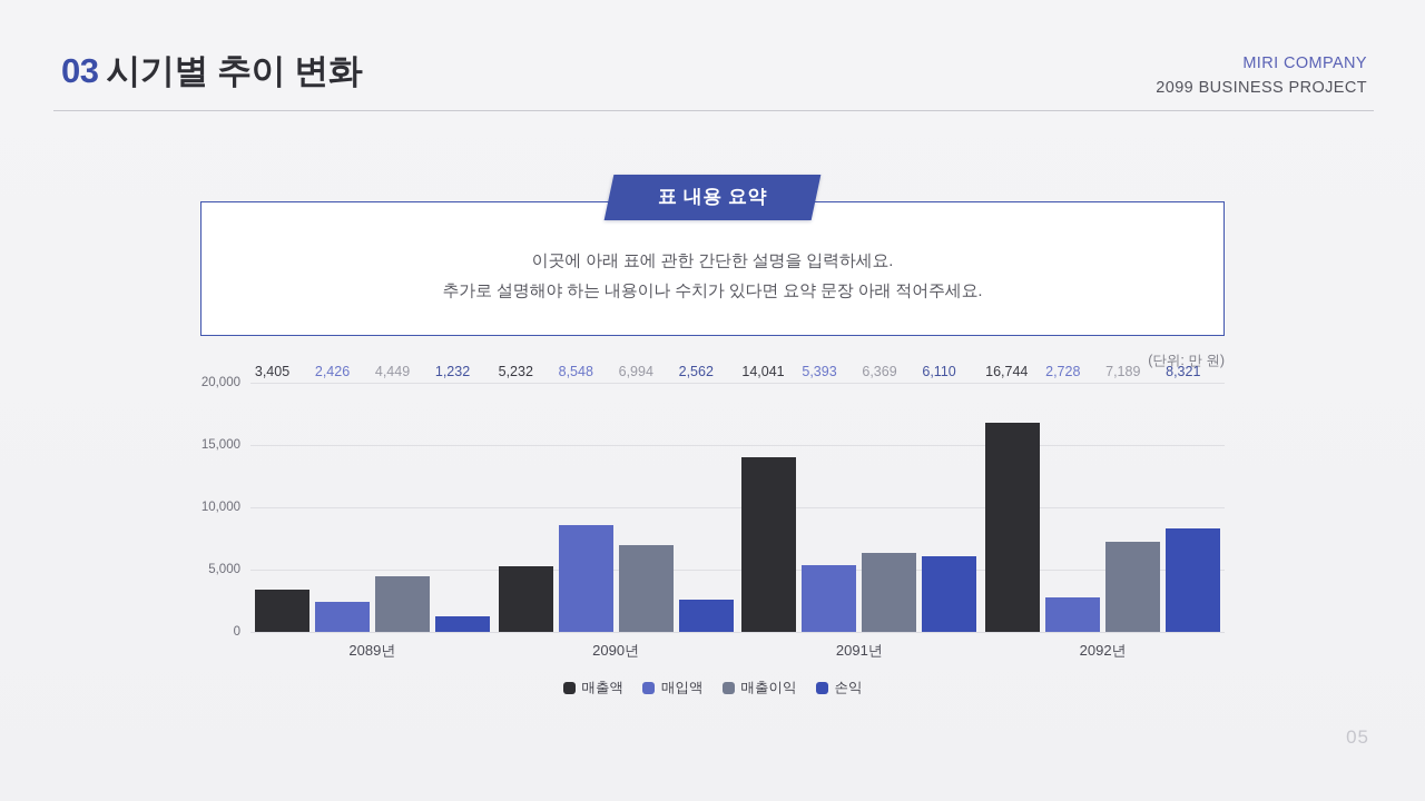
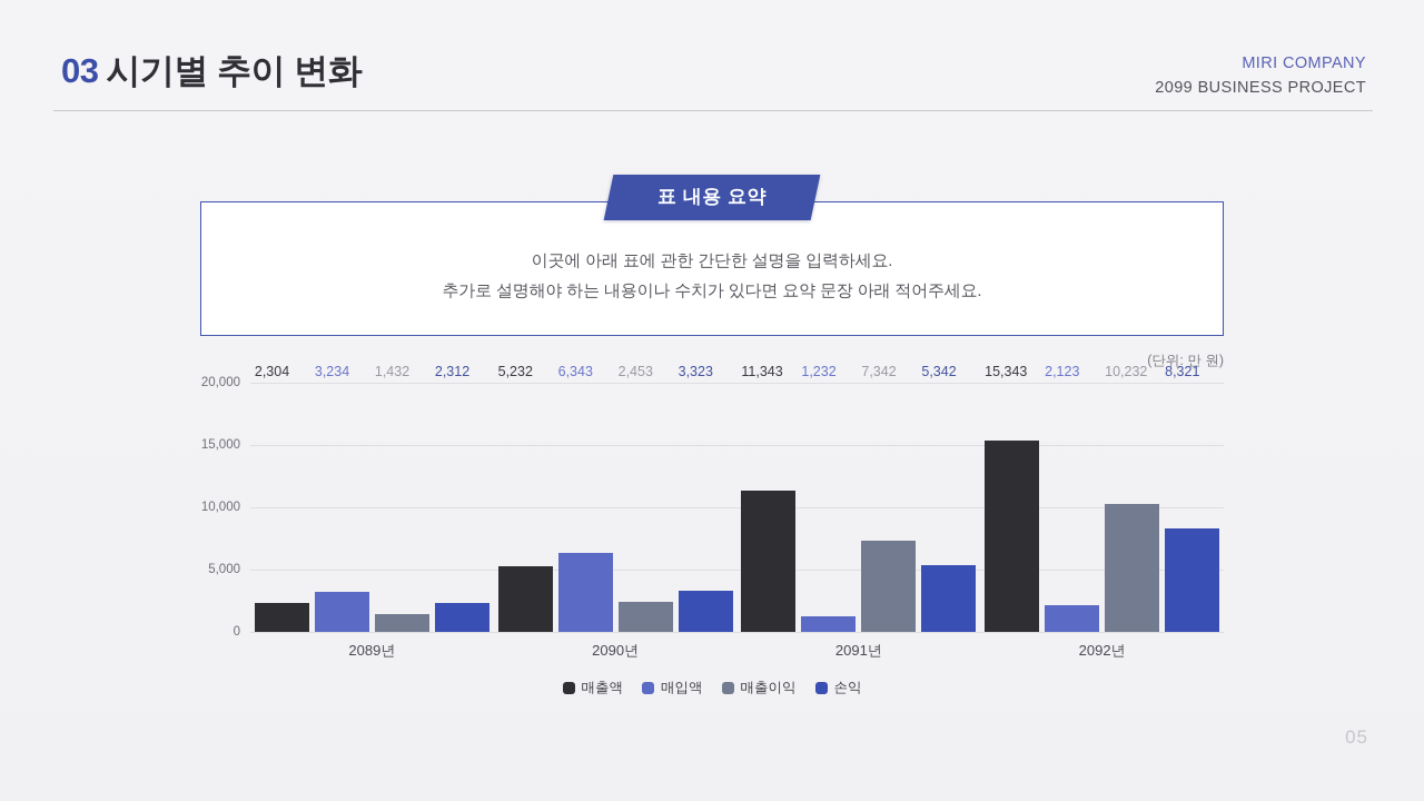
매출액/2089년: 3,405 -> 2,304
매입액/2089년: 2,426 -> 3,234
매출이익/2089년: 4,449 -> 1,432
손익/2089년: 1,232 -> 2,312
매입액/2090년: 8,548 -> 6,343
매출이익/2090년: 6,994 -> 2,453
손익/2090년: 2,562 -> 3,323
매출액/2091년: 14,041 -> 11,343
매입액/2091년: 5,393 -> 1,232
매출이익/2091년: 6,369 -> 7,342
손익/2091년: 6,110 -> 5,342
매출액/2092년: 16,744 -> 15,343
매입액/2092년: 2,728 -> 2,123
매출이익/2092년: 7,189 -> 10,232
